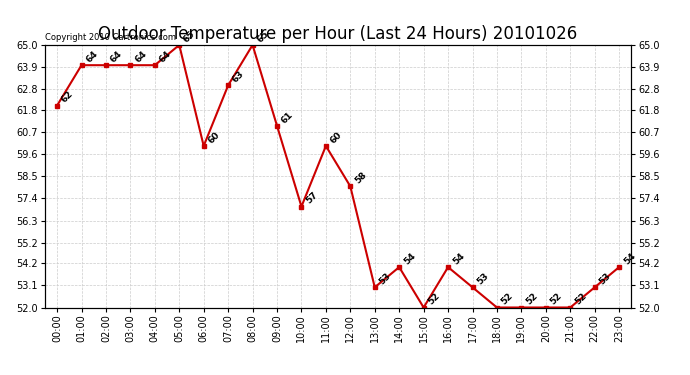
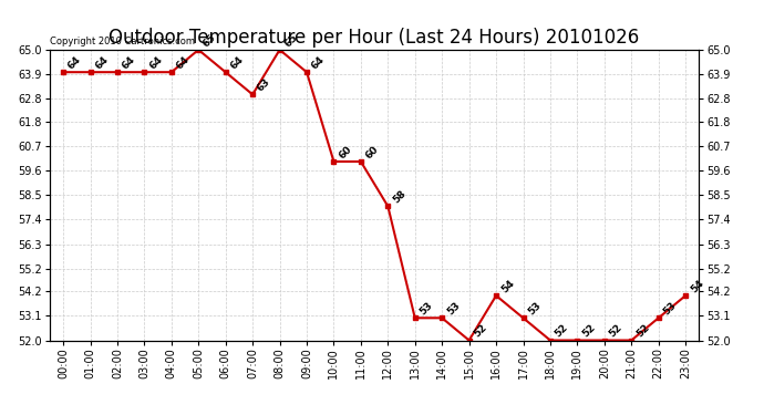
00:00: 62 -> 64
06:00: 60 -> 64
09:00: 61 -> 64
10:00: 57 -> 60
14:00: 54 -> 53
